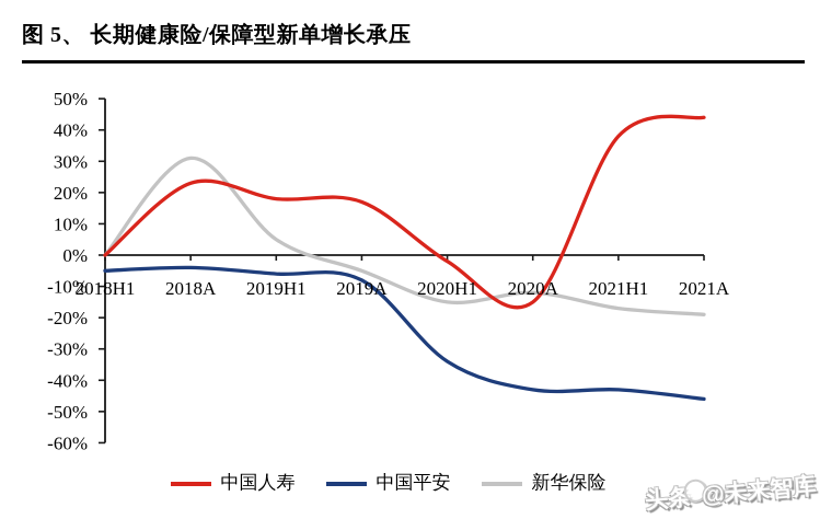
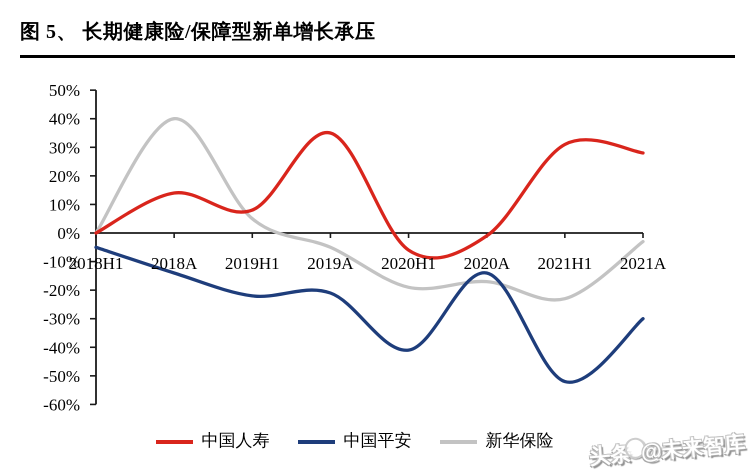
中国人寿/2018A: 23% -> 14%
中国平安/2018A: -4% -> -14%
新华保险/2018A: 31% -> 40%
中国人寿/2019H1: 18% -> 8%
中国平安/2019H1: -6% -> -22%
中国人寿/2019A: 17% -> 35%
中国平安/2019A: -8% -> -21%
中国人寿/2020H1: -2% -> -6%
中国平安/2020H1: -34% -> -41%
新华保险/2020H1: -15% -> -19%
中国人寿/2020A: -15% -> -1%
中国平安/2020A: -43% -> -14%
新华保险/2020A: -12% -> -17%
中国人寿/2021H1: 38% -> 31%
中国平安/2021H1: -43% -> -52%
新华保险/2021H1: -17% -> -23%
中国人寿/2021A: 44% -> 28%
中国平安/2021A: -46% -> -30%
新华保险/2021A: -19% -> -3%
